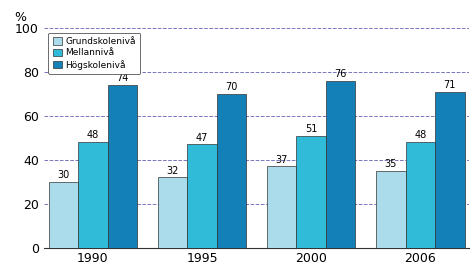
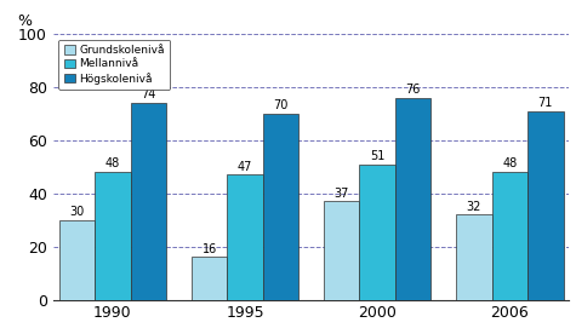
Grundskolenivå/1995: 32 -> 16
Grundskolenivå/2006: 35 -> 32
